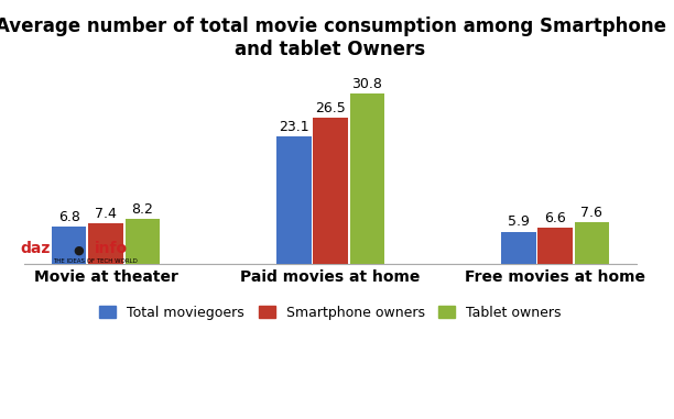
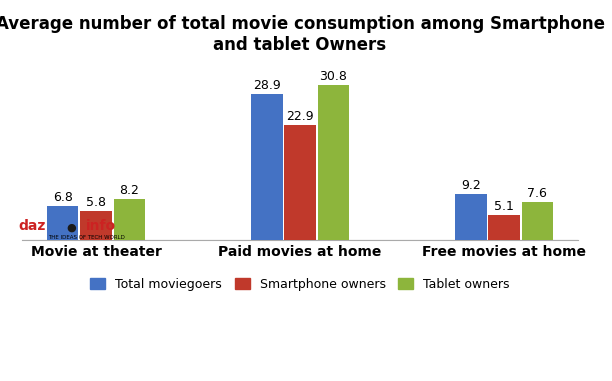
Smartphone owners/Movie at theater: 7.4 -> 5.8
Total moviegoers/Paid movies at home: 23.1 -> 28.9
Smartphone owners/Paid movies at home: 26.5 -> 22.9
Total moviegoers/Free movies at home: 5.9 -> 9.2
Smartphone owners/Free movies at home: 6.6 -> 5.1
